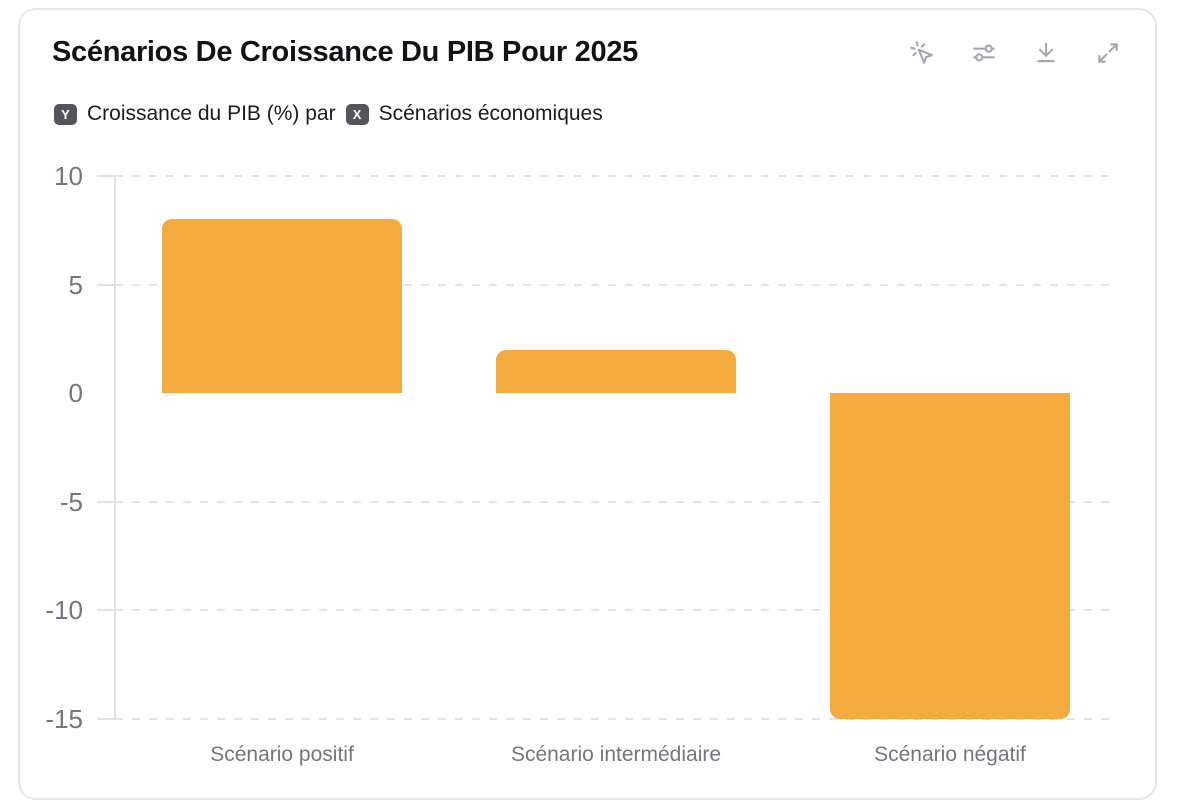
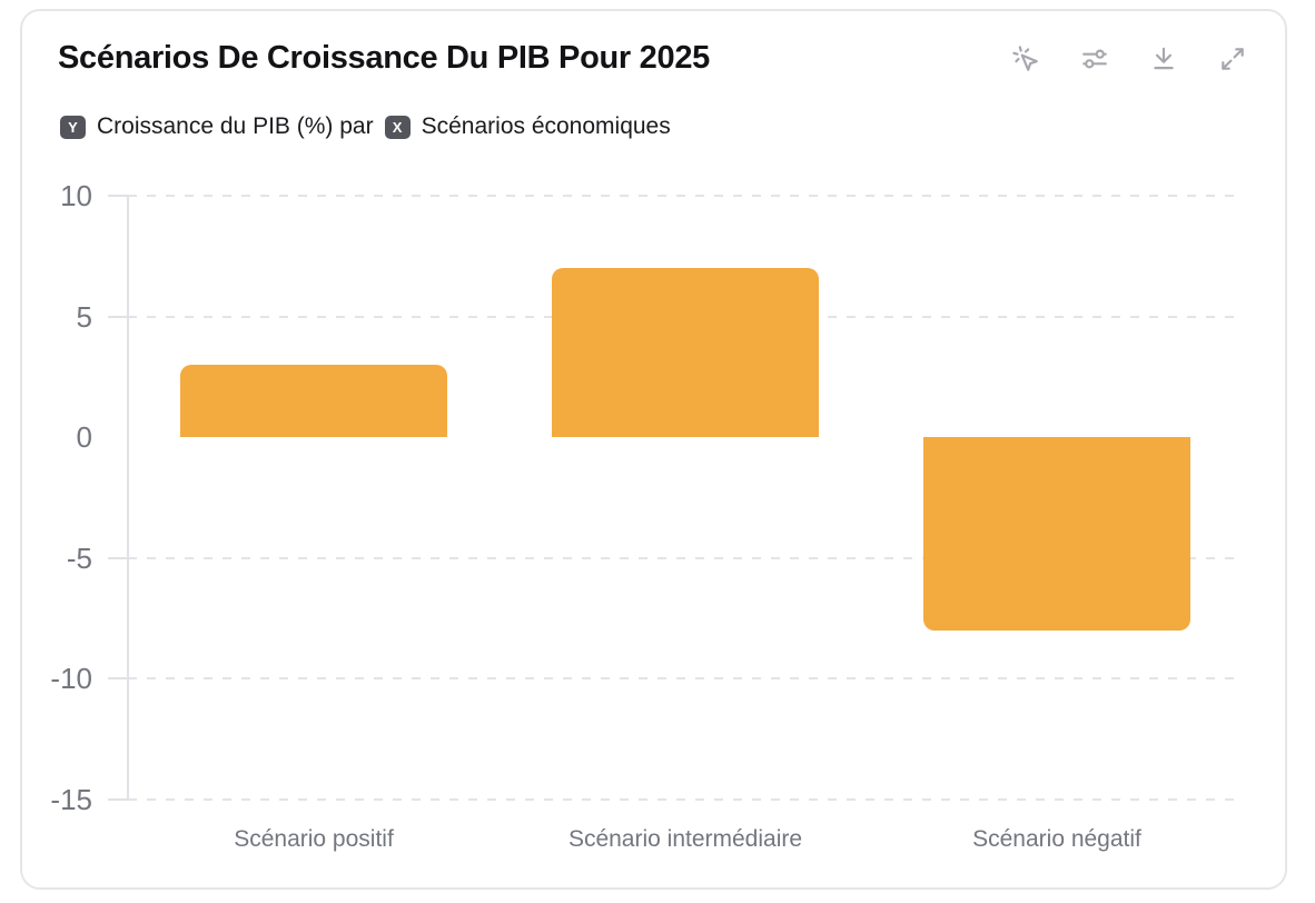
Scénario positif: 8 -> 3
Scénario intermédiaire: 2 -> 7
Scénario négatif: -15 -> -8
